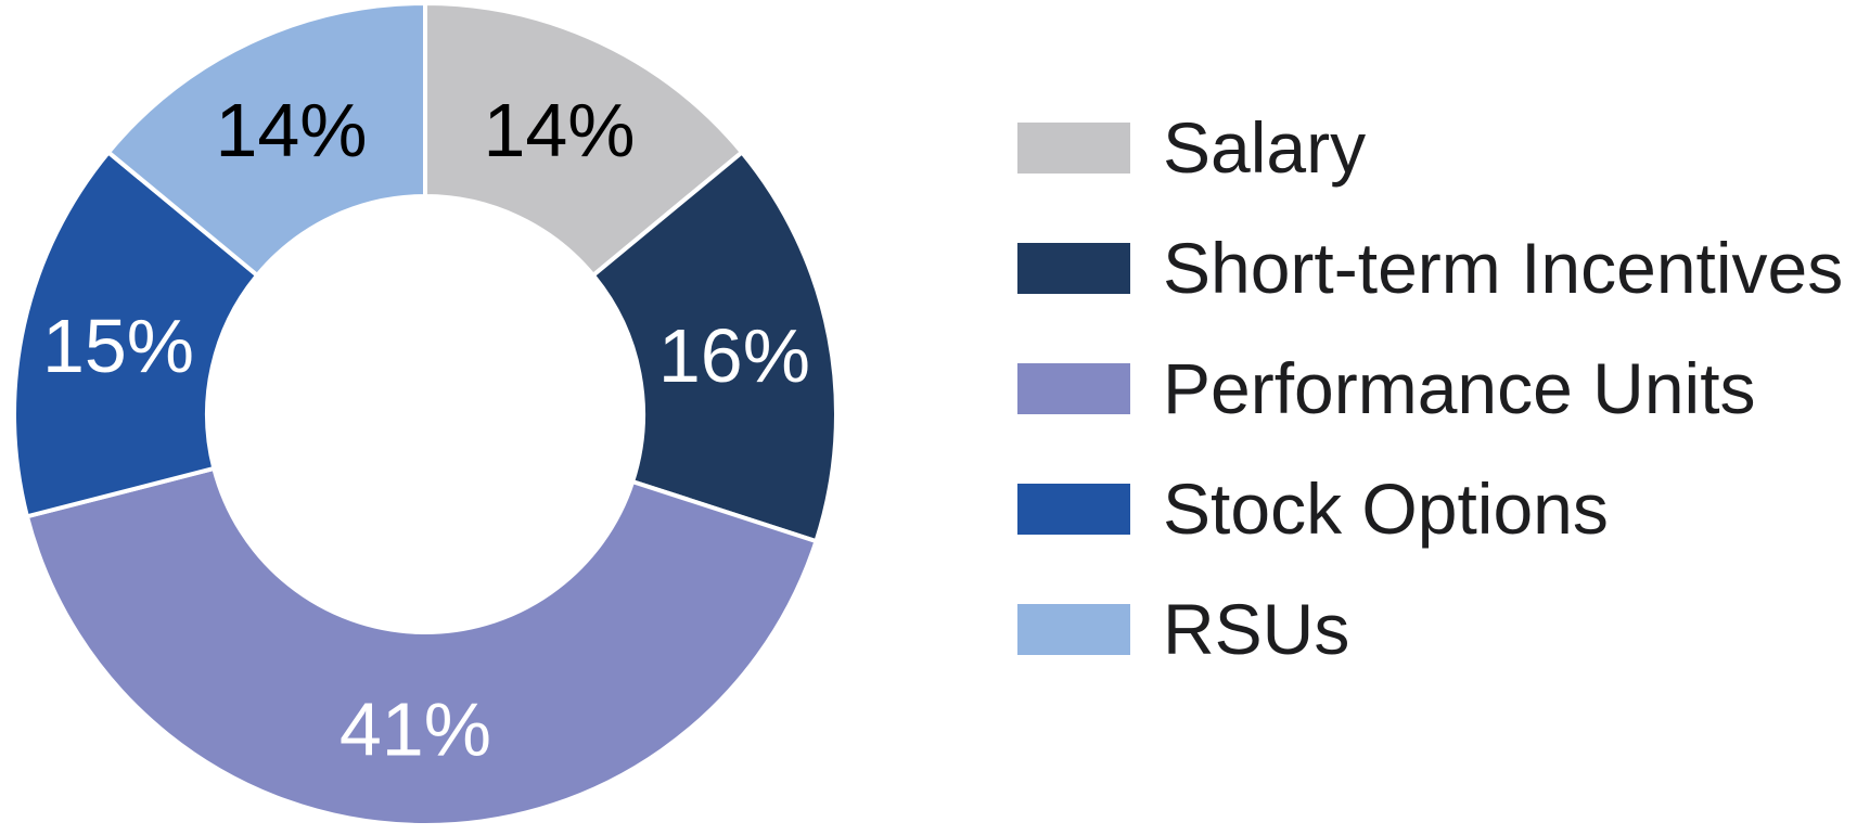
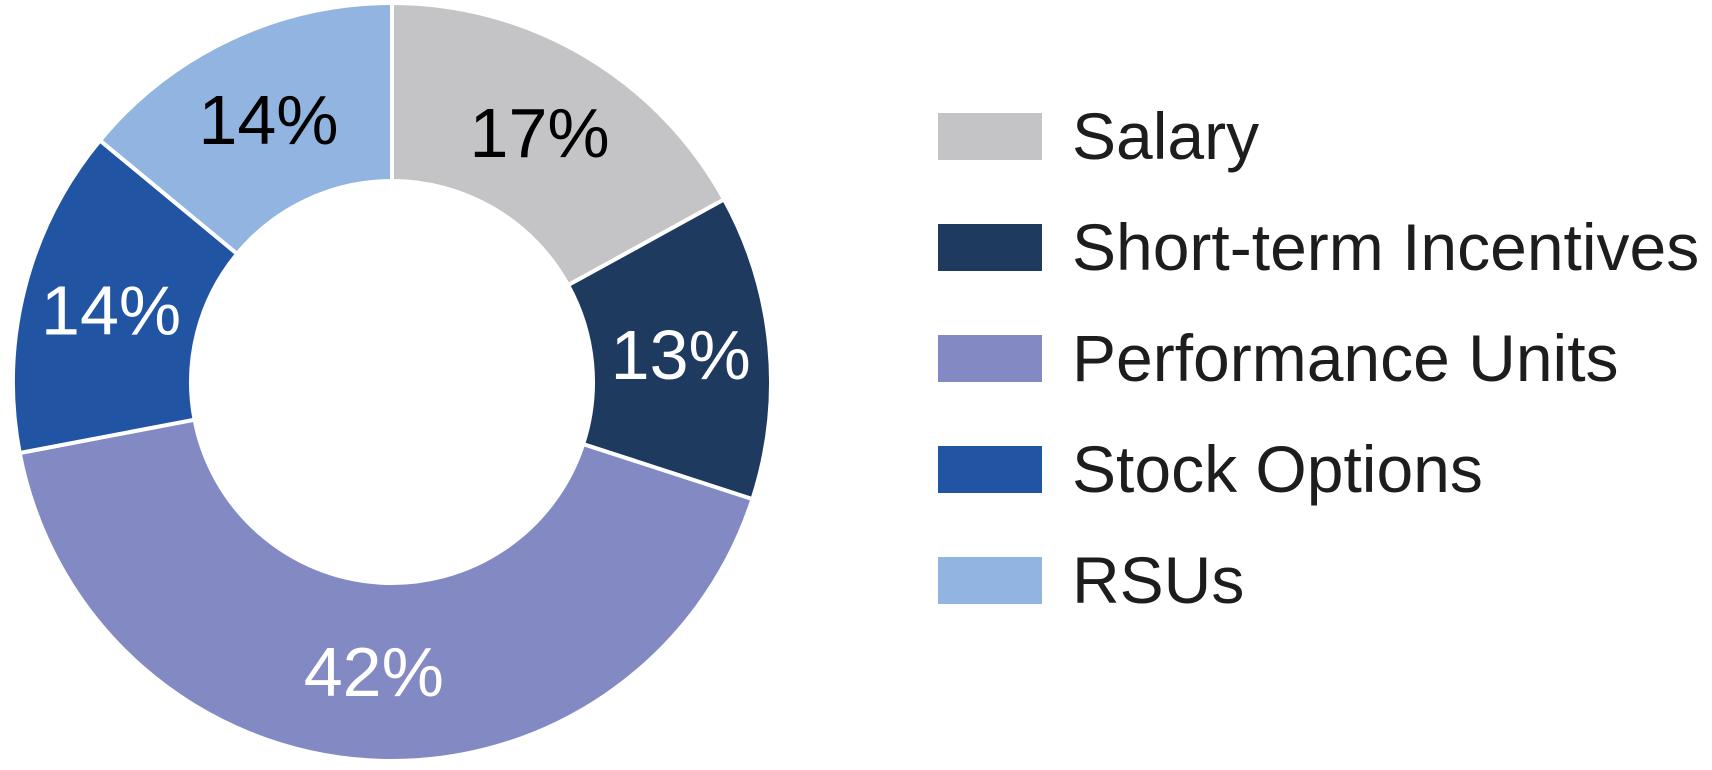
Salary: 14% -> 17%
Short-term Incentives: 16% -> 13%
Performance Units: 41% -> 42%
Stock Options: 15% -> 14%
